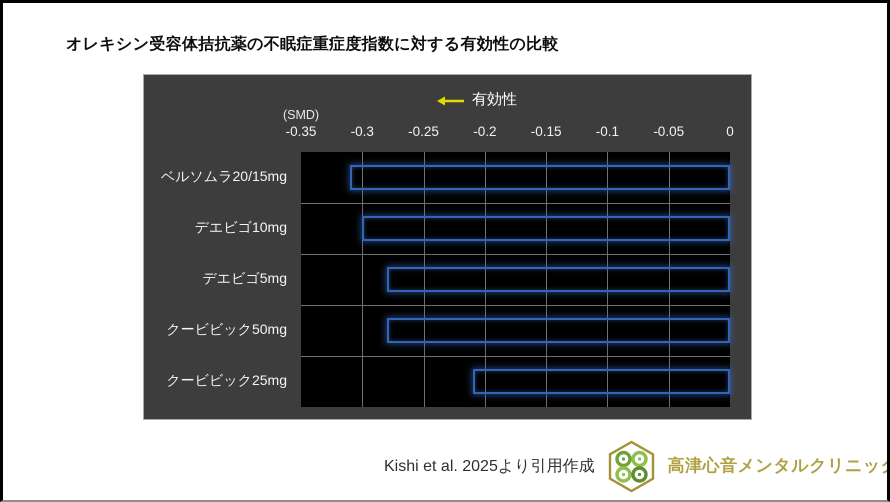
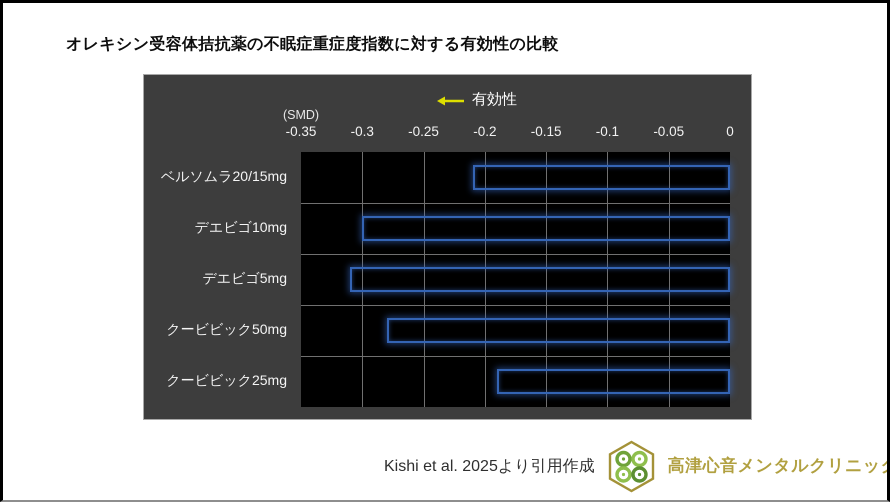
ベルソムラ20/15mg: -0.31 -> -0.21
デエビゴ5mg: -0.28 -> -0.31
クービビック25mg: -0.21 -> -0.19
